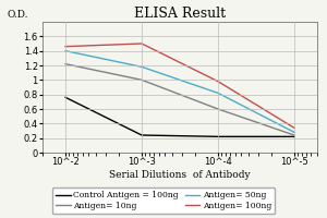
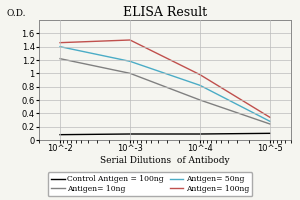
Control Antigen = 100ng/10^-2: 0.76 -> 0.08
Control Antigen = 100ng/10^-3: 0.24 -> 0.09
Control Antigen = 100ng/10^-4: 0.22 -> 0.09
Control Antigen = 100ng/10^-5: 0.22 -> 0.10
